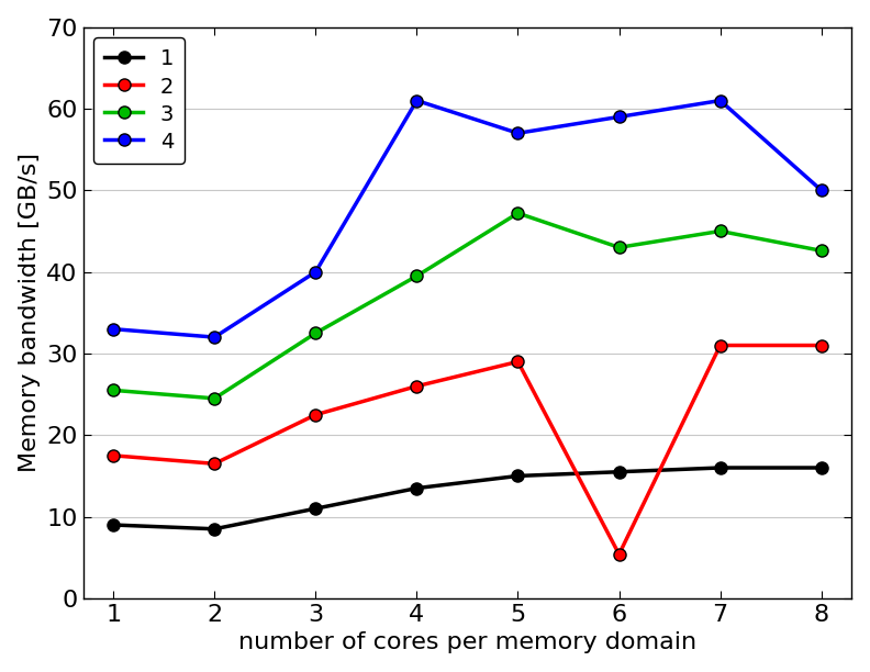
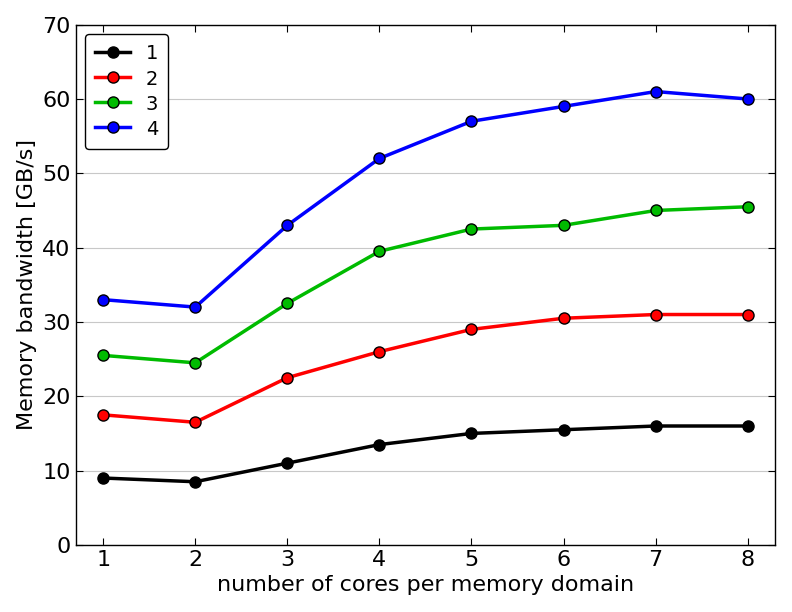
4/3: 40 -> 43
4/4: 61 -> 52
3/5: 47.2 -> 42.5
2/6: 5.4 -> 30.5
3/8: 42.6 -> 45.5
4/8: 50 -> 60
